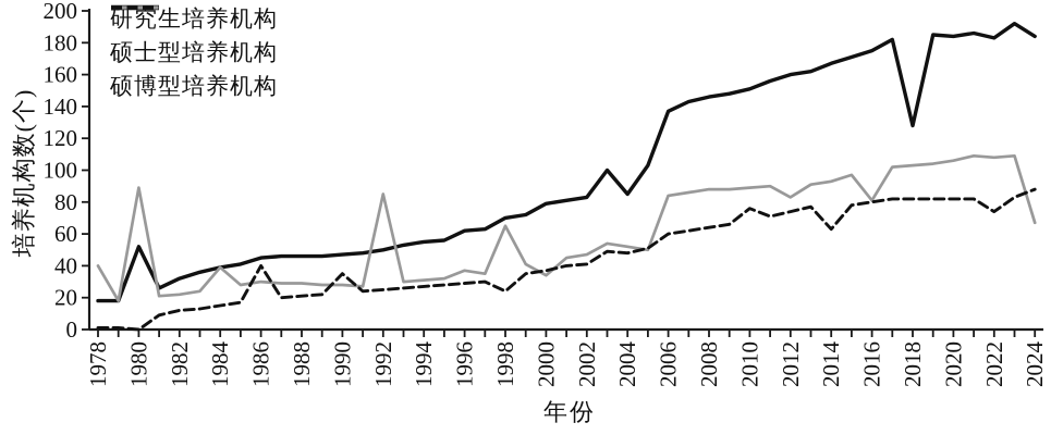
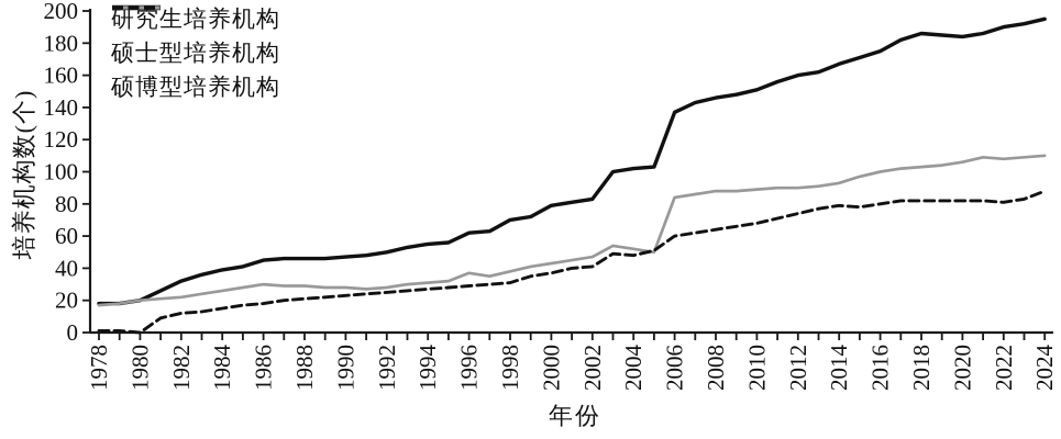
硕士型培养机构/1978: 40 -> 17
研究生培养机构/1980: 52 -> 20
硕士型培养机构/1980: 89 -> 20
硕士型培养机构/1984: 39 -> 26
硕博型培养机构/1986: 40 -> 18
硕博型培养机构/1990: 35 -> 23
硕士型培养机构/1992: 85 -> 28
硕士型培养机构/1998: 65 -> 38
硕博型培养机构/1998: 24 -> 31
硕士型培养机构/2000: 34 -> 43
研究生培养机构/2004: 85 -> 102
硕博型培养机构/2010: 76 -> 68
硕士型培养机构/2012: 83 -> 90
硕博型培养机构/2014: 63 -> 79
硕士型培养机构/2016: 81 -> 100
研究生培养机构/2018: 128 -> 186
研究生培养机构/2022: 183 -> 190
硕博型培养机构/2022: 74 -> 81
研究生培养机构/2024: 184 -> 195
硕士型培养机构/2024: 67 -> 110
